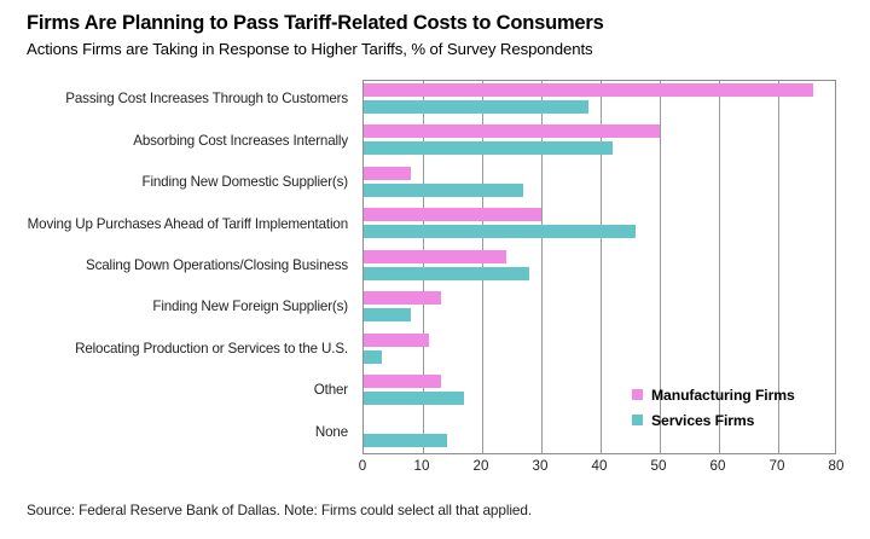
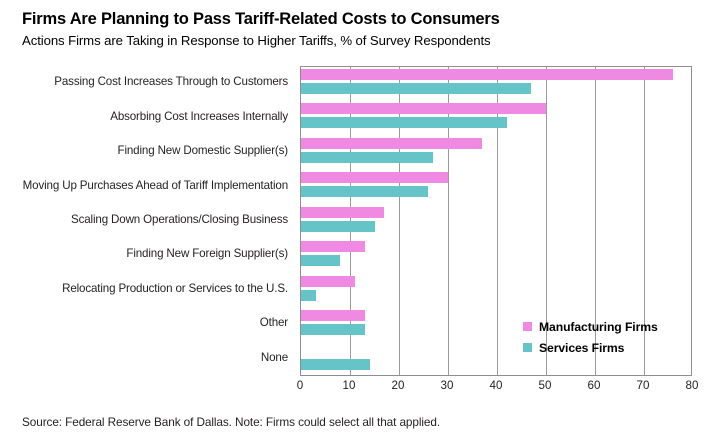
Services Firms/Passing Cost Increases Through to Customers: 38 -> 47
Manufacturing Firms/Finding New Domestic Supplier(s): 8 -> 37
Services Firms/Moving Up Purchases Ahead of Tariff Implementation: 46 -> 26
Manufacturing Firms/Scaling Down Operations/Closing Business: 24 -> 17
Services Firms/Scaling Down Operations/Closing Business: 28 -> 15
Services Firms/Other: 17 -> 13
